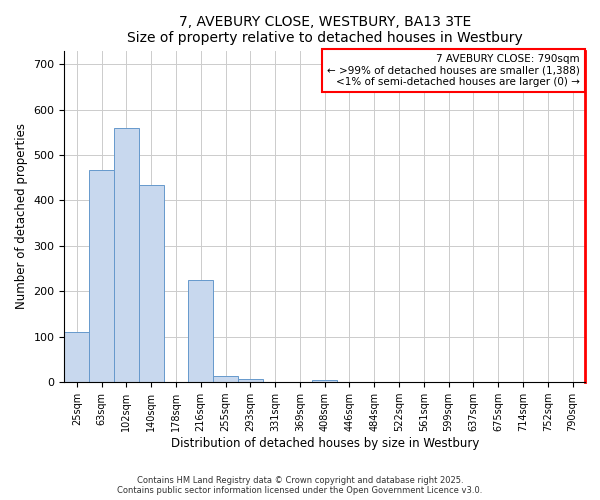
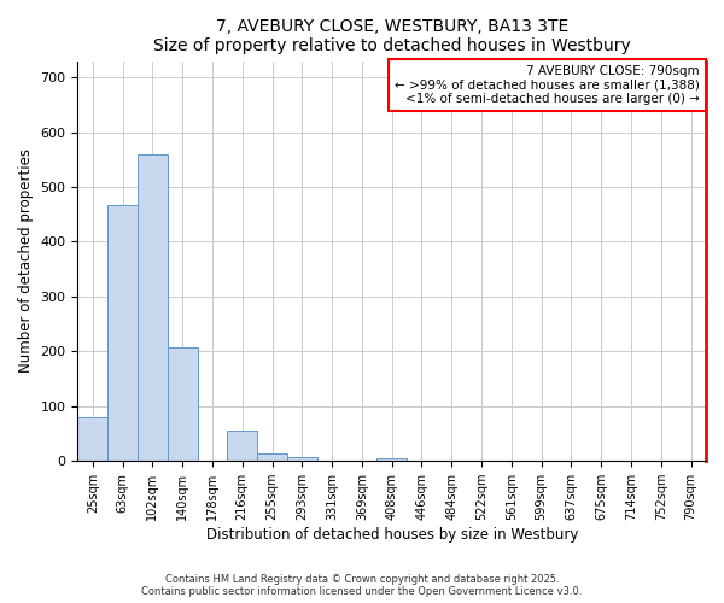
25sqm: 110 -> 80
140sqm: 435 -> 207
216sqm: 225 -> 55
